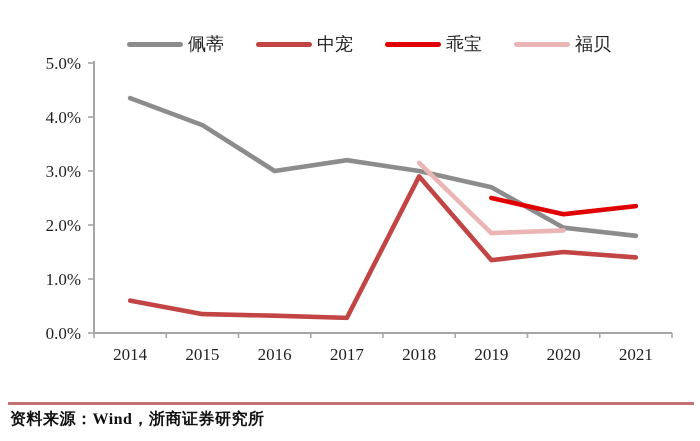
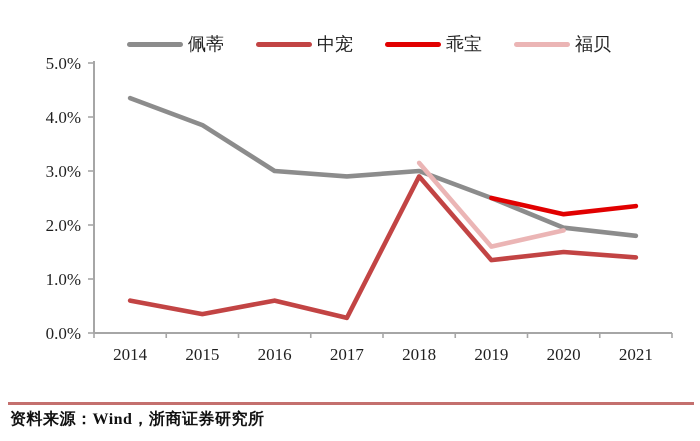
中宠/2016: 0.3% -> 0.6%
佩蒂/2017: 3.2% -> 2.9%
佩蒂/2019: 2.7% -> 2.5%
福贝/2019: 1.9% -> 1.6%
